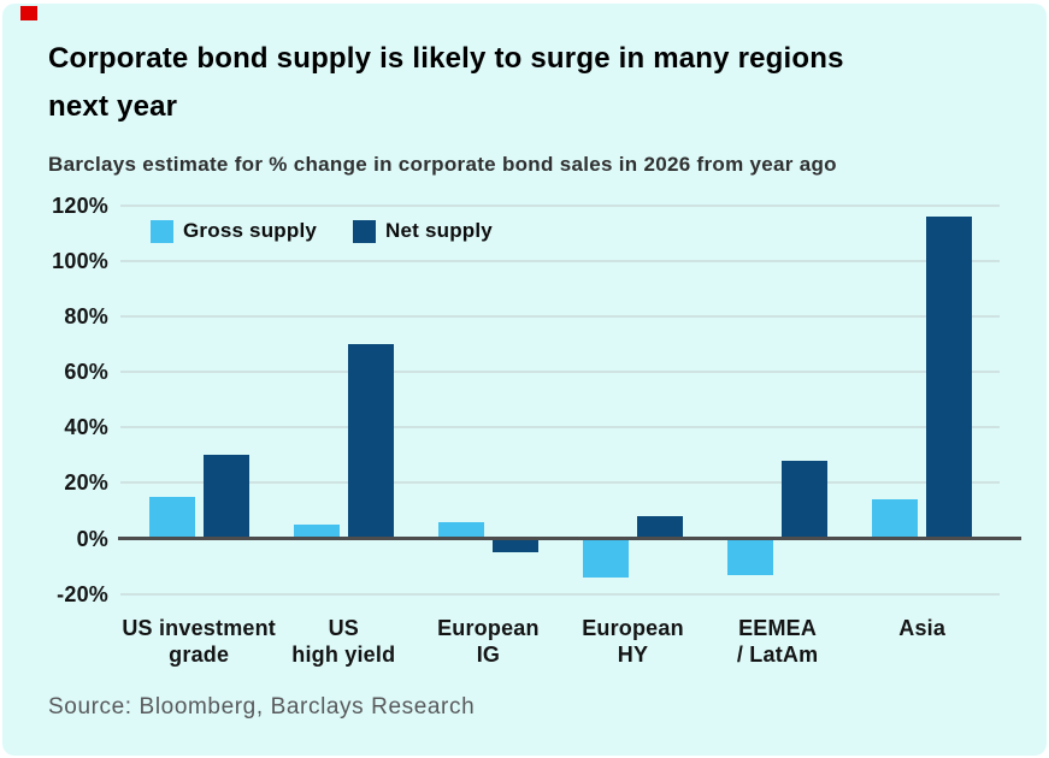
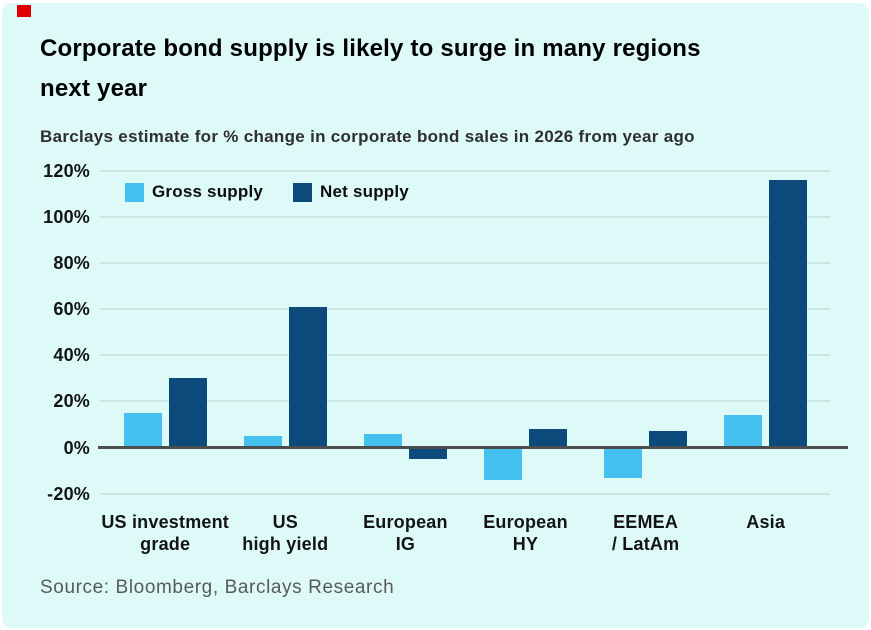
Net supply/US high yield: 70% -> 61%
Net supply/EEMEA / LatAm: 28% -> 7%
